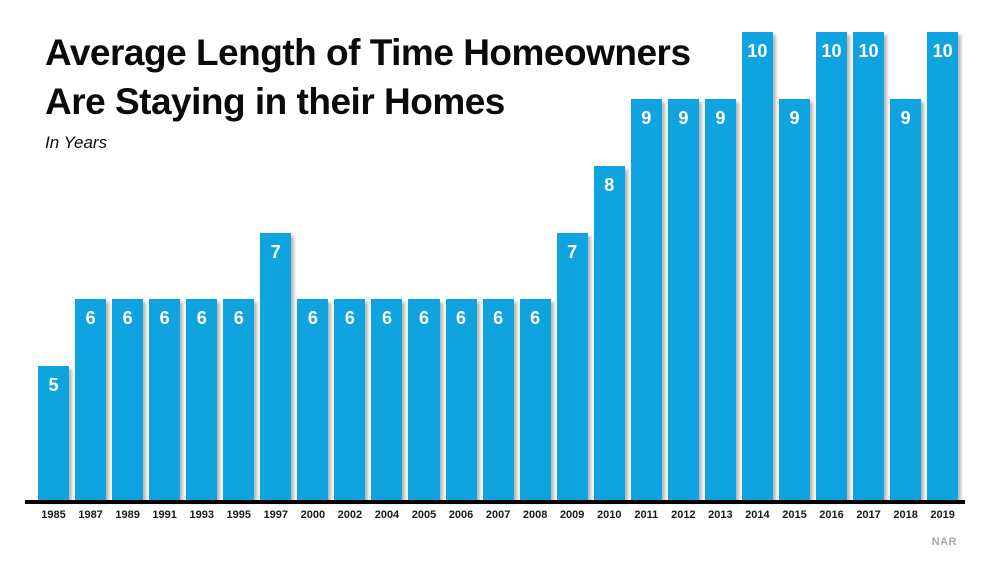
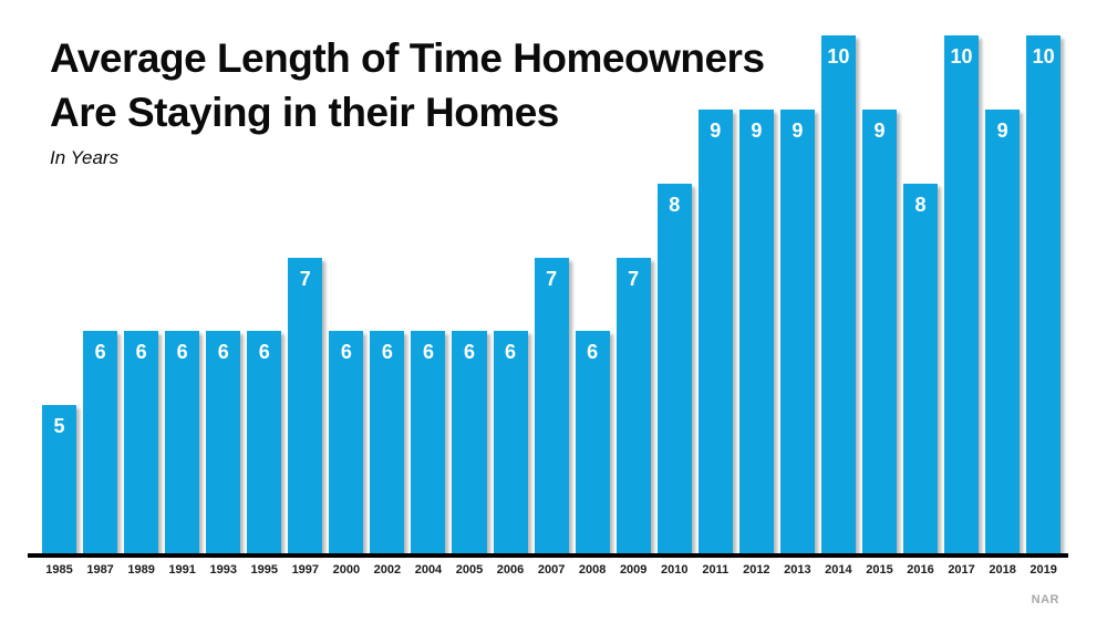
2007: 6 -> 7
2016: 10 -> 8
